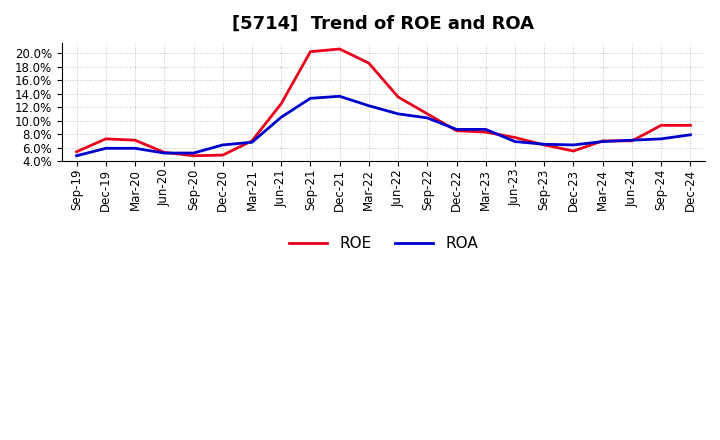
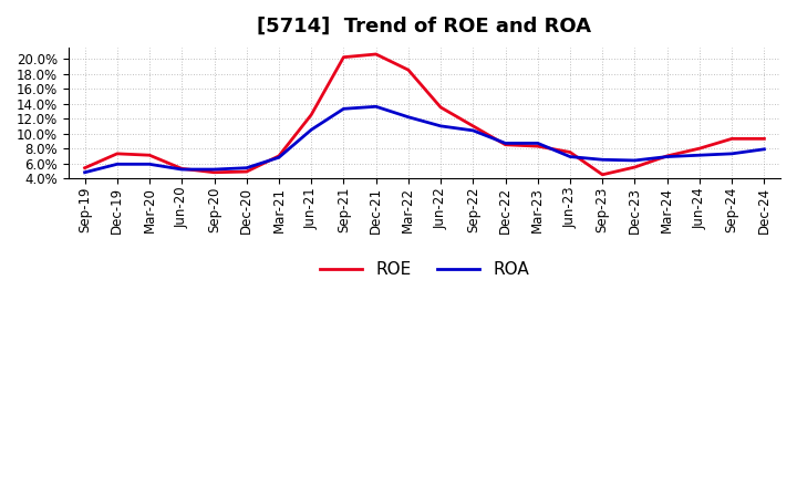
ROA/Dec-20: 6.4% -> 5.4%
ROE/Sep-23: 6.4% -> 4.5%
ROE/Jun-24: 7.0% -> 8.0%
